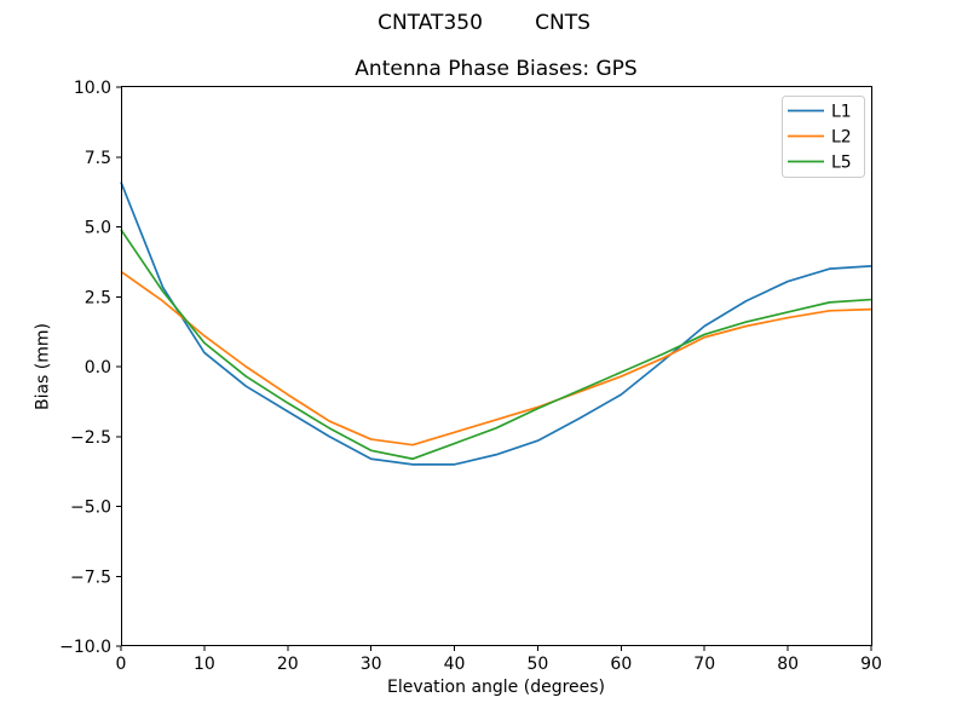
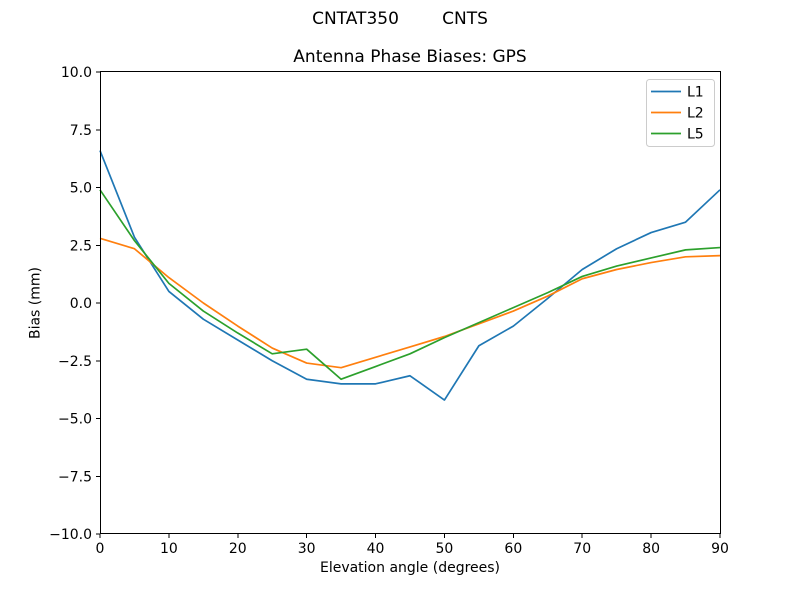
L2/0: 3.4 -> 2.8
L5/30: -3.0 -> -2.0
L1/50: -2.6 -> -4.2
L1/90: 3.6 -> 4.9
